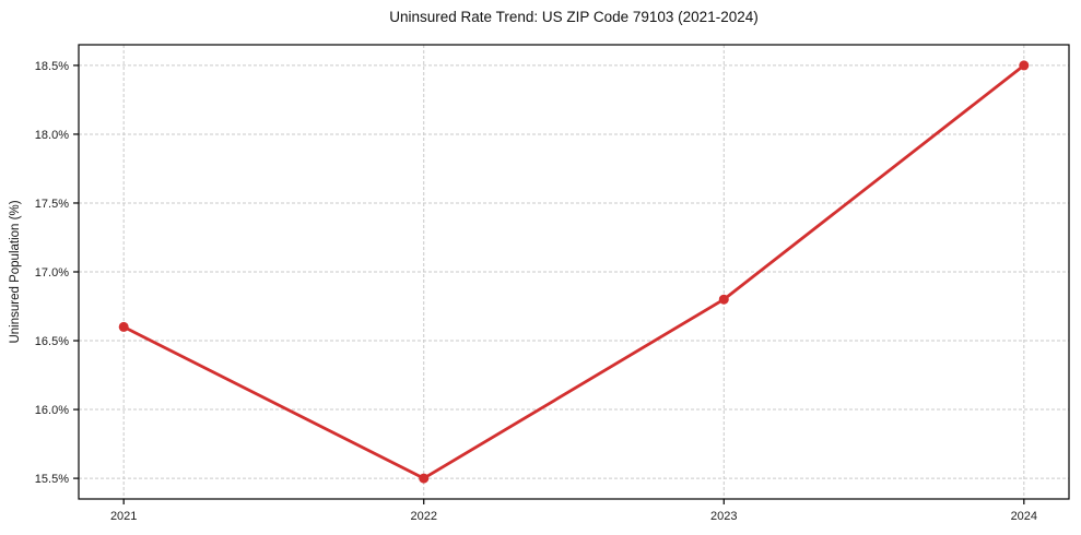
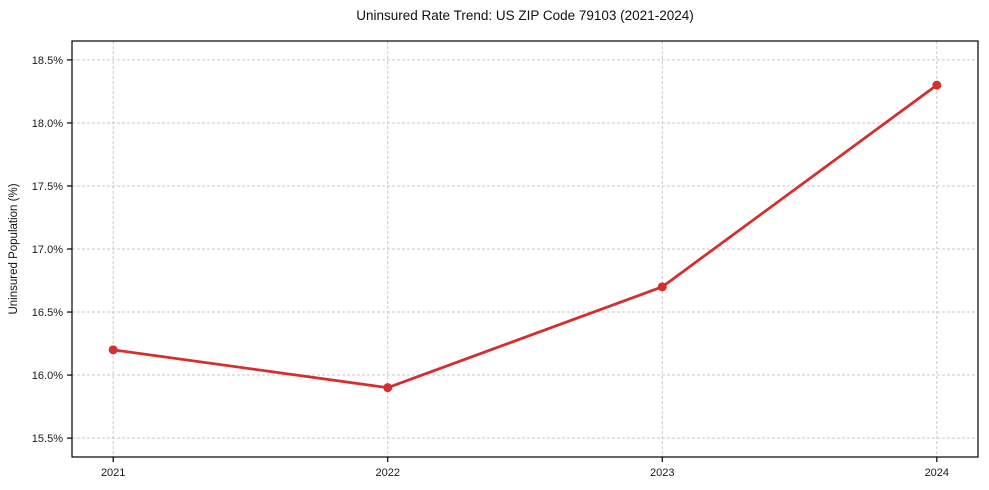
2021: 16.6% -> 16.2%
2022: 15.5% -> 15.9%
2023: 16.8% -> 16.7%
2024: 18.5% -> 18.3%
